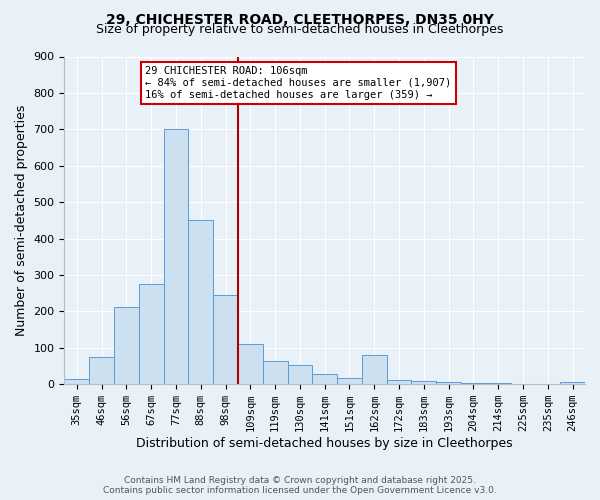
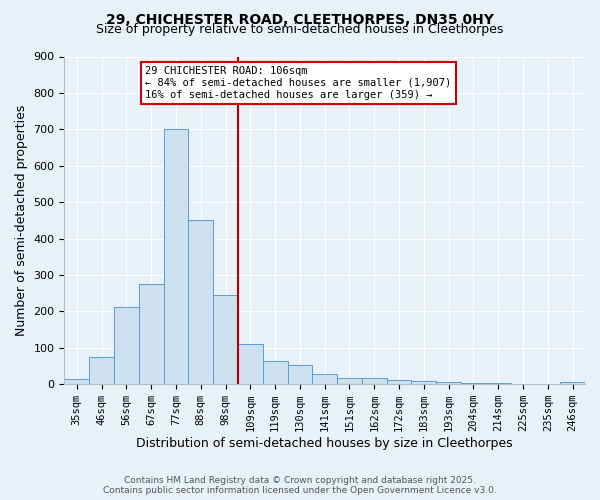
162sqm: 80 -> 17
